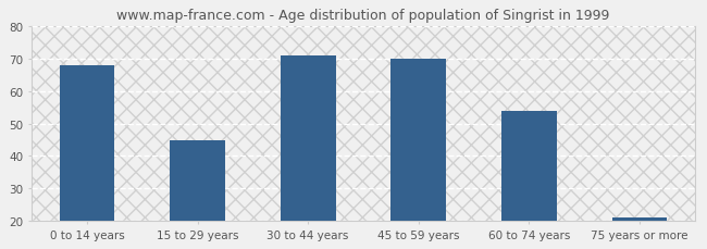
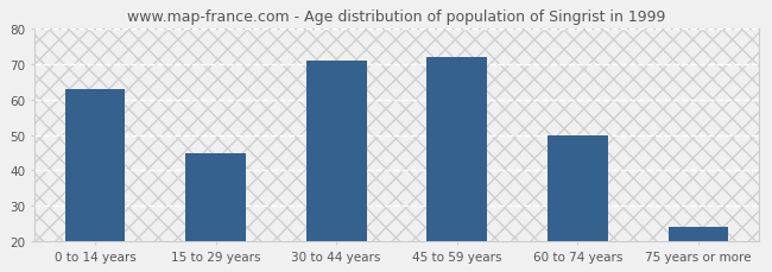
0 to 14 years: 68 -> 63
45 to 59 years: 70 -> 72
60 to 74 years: 54 -> 50
75 years or more: 21 -> 24
